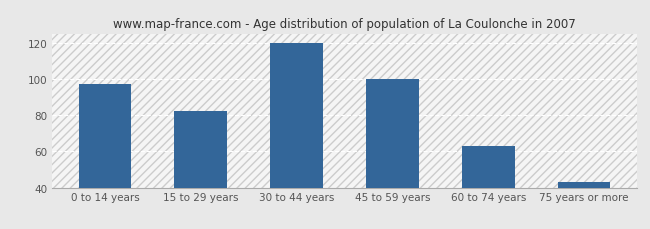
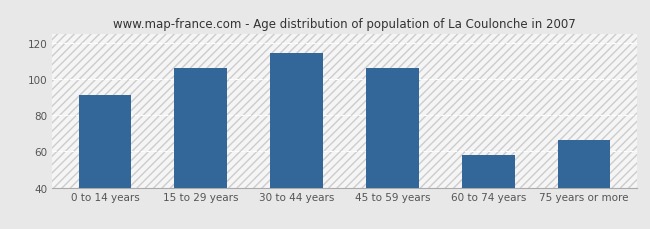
0 to 14 years: 97 -> 91
15 to 29 years: 82 -> 106
30 to 44 years: 120 -> 114
45 to 59 years: 100 -> 106
60 to 74 years: 63 -> 58
75 years or more: 43 -> 66
